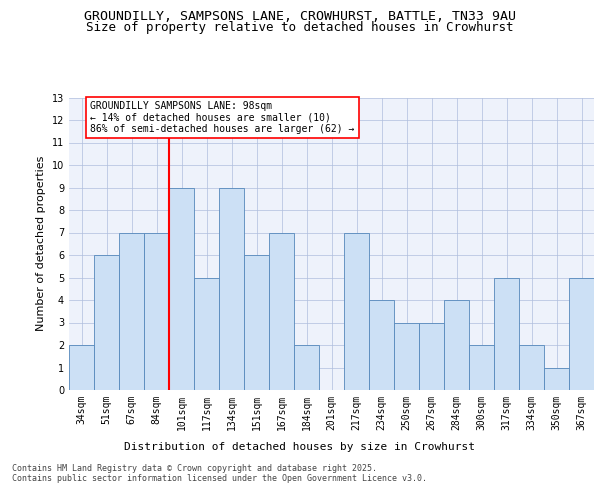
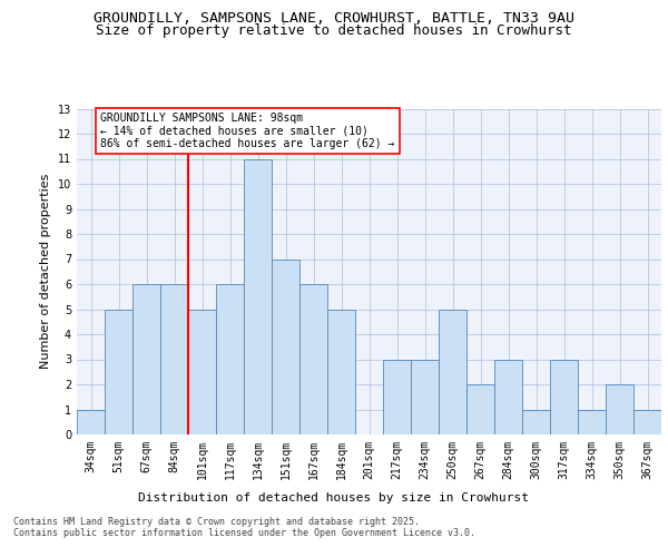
34sqm: 2 -> 1
51sqm: 6 -> 5
67sqm: 7 -> 6
84sqm: 7 -> 6
101sqm: 9 -> 5
117sqm: 5 -> 6
134sqm: 9 -> 11
151sqm: 6 -> 7
167sqm: 7 -> 6
184sqm: 2 -> 5
217sqm: 7 -> 3
234sqm: 4 -> 3
250sqm: 3 -> 5
267sqm: 3 -> 2
284sqm: 4 -> 3
300sqm: 2 -> 1
317sqm: 5 -> 3
334sqm: 2 -> 1
350sqm: 1 -> 2
367sqm: 5 -> 1
